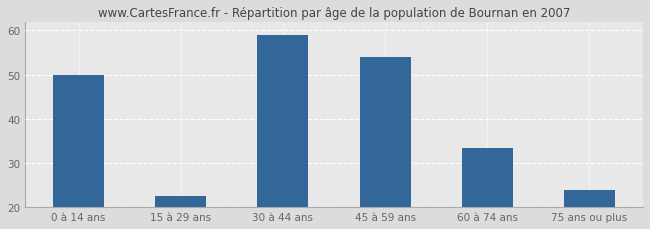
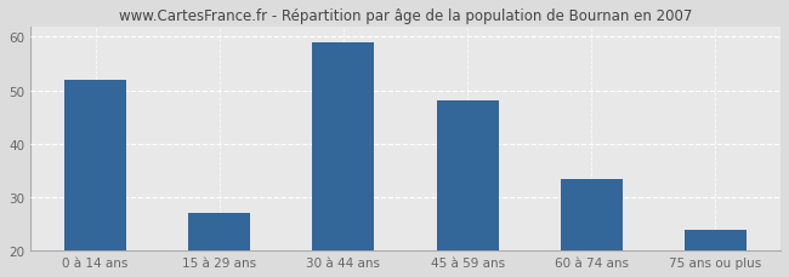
0 à 14 ans: 50.0 -> 52.0
15 à 29 ans: 22.5 -> 27.0
45 à 59 ans: 54.0 -> 48.0
